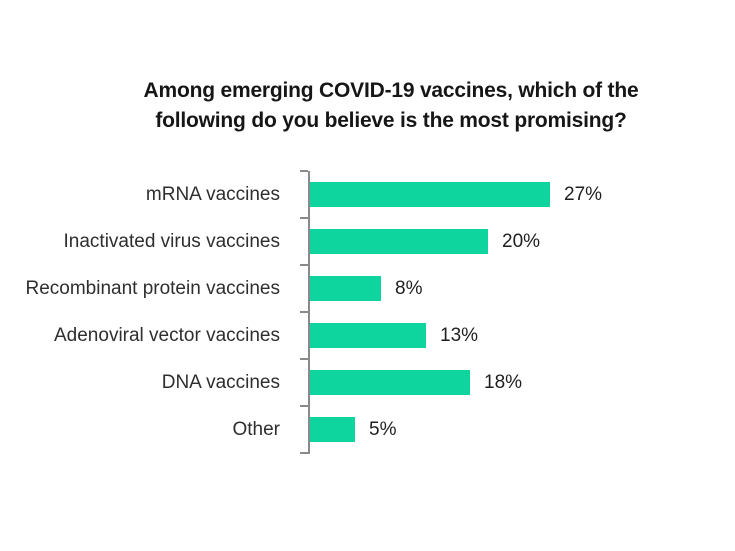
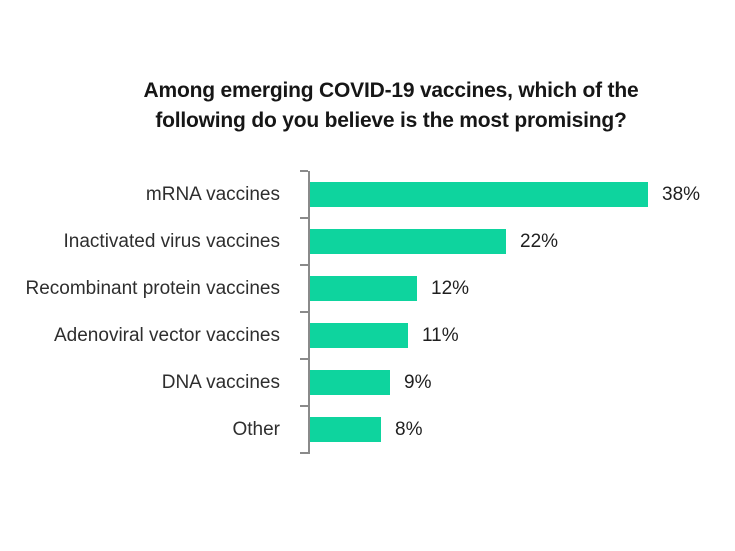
mRNA vaccines: 27% -> 38%
Inactivated virus vaccines: 20% -> 22%
Recombinant protein vaccines: 8% -> 12%
Adenoviral vector vaccines: 13% -> 11%
DNA vaccines: 18% -> 9%
Other: 5% -> 8%
